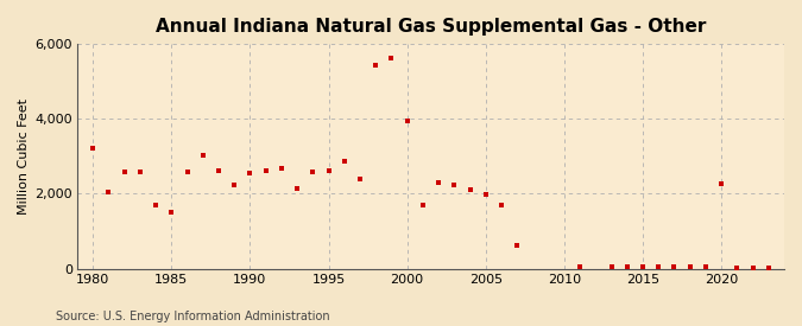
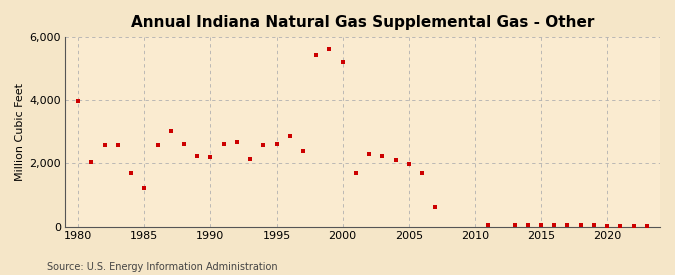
1980: 3,200 -> 3,980
1985: 1,500 -> 1,230
1990: 2,550 -> 2,200
2000: 3,950 -> 5,190
2020: 2,250 -> 30
